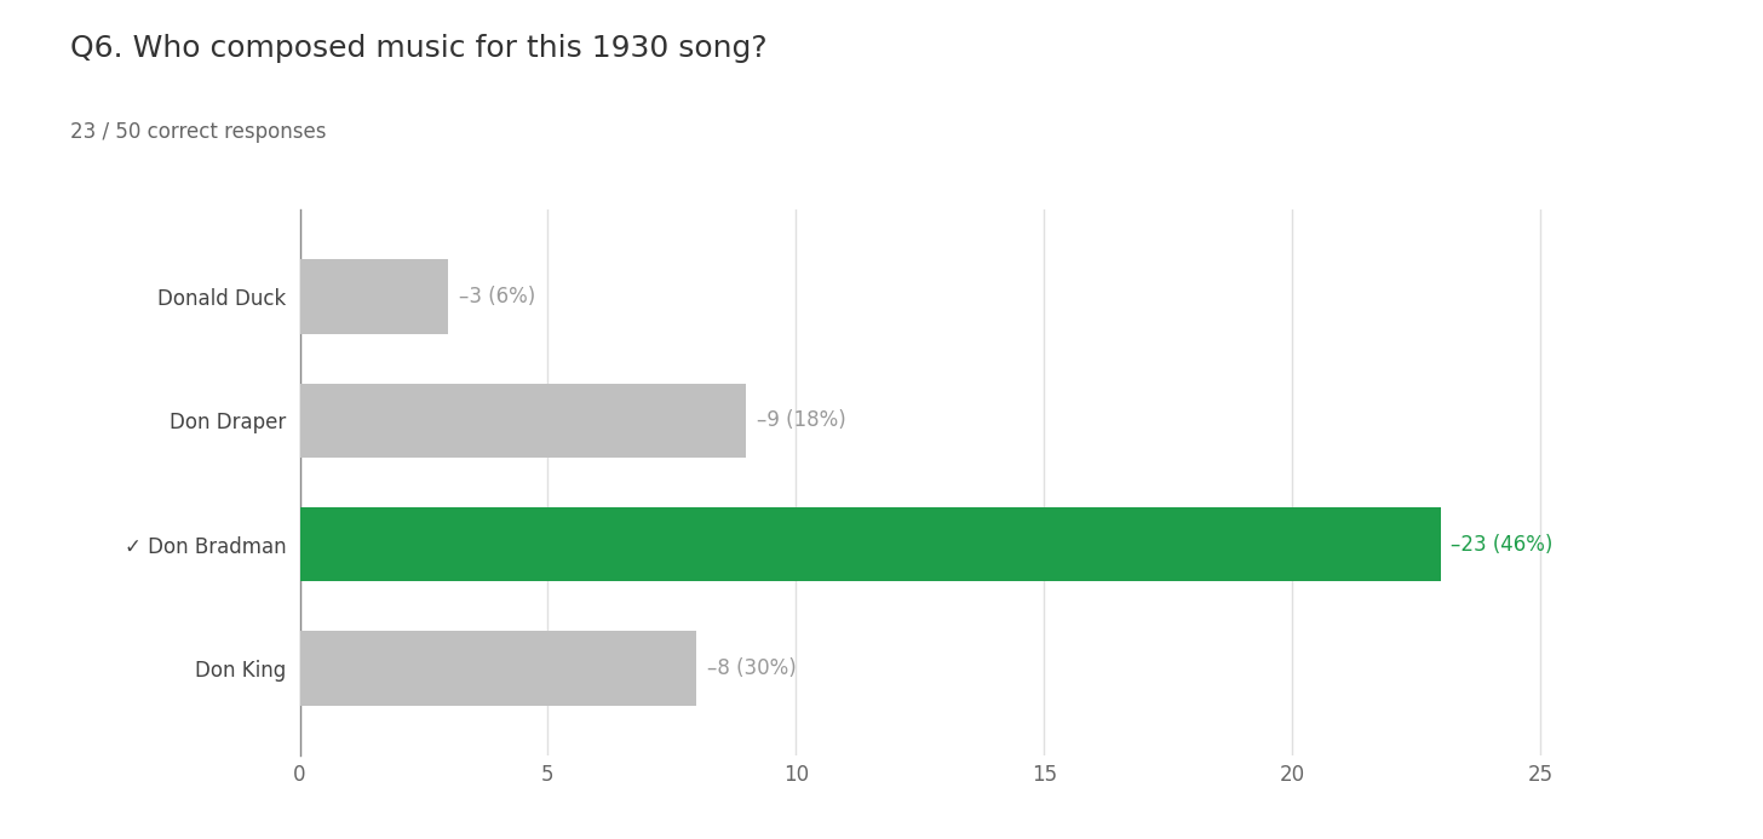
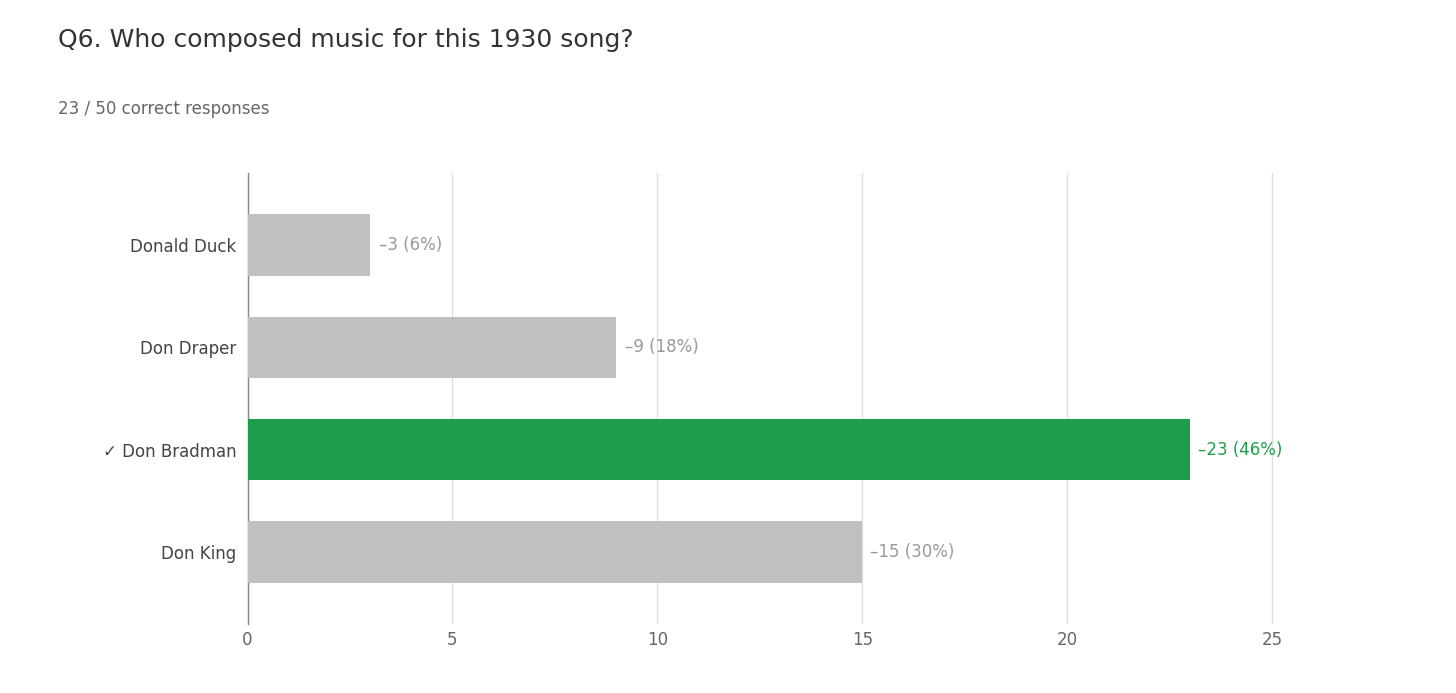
Don King: –8 -> –15
